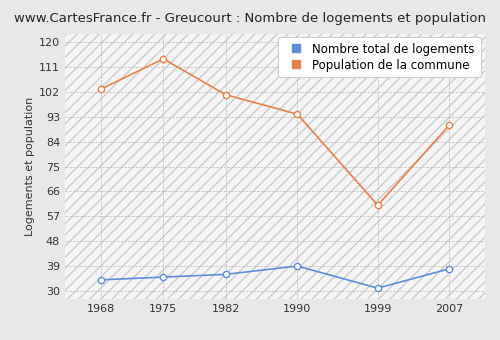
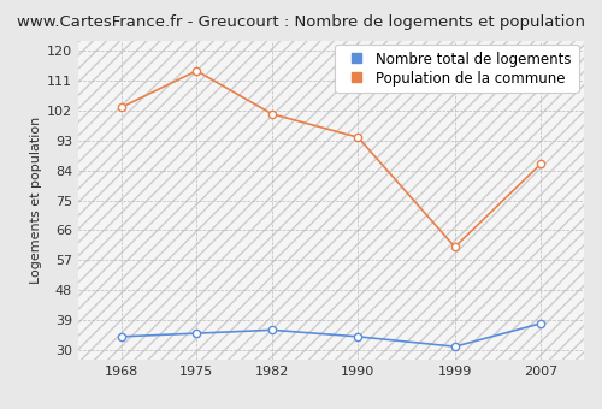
Nombre total de logements/1990: 39 -> 34
Population de la commune/2007: 90 -> 86
